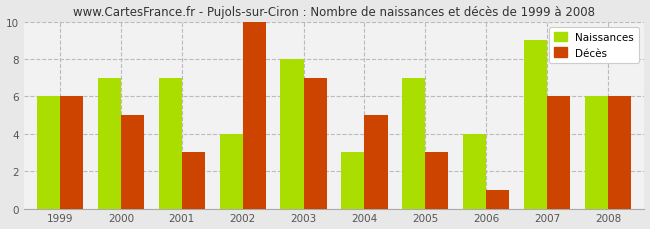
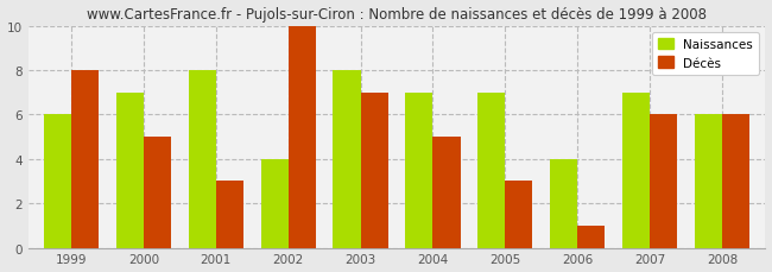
Décès/1999: 6 -> 8
Naissances/2001: 7 -> 8
Naissances/2004: 3 -> 7
Naissances/2007: 9 -> 7
